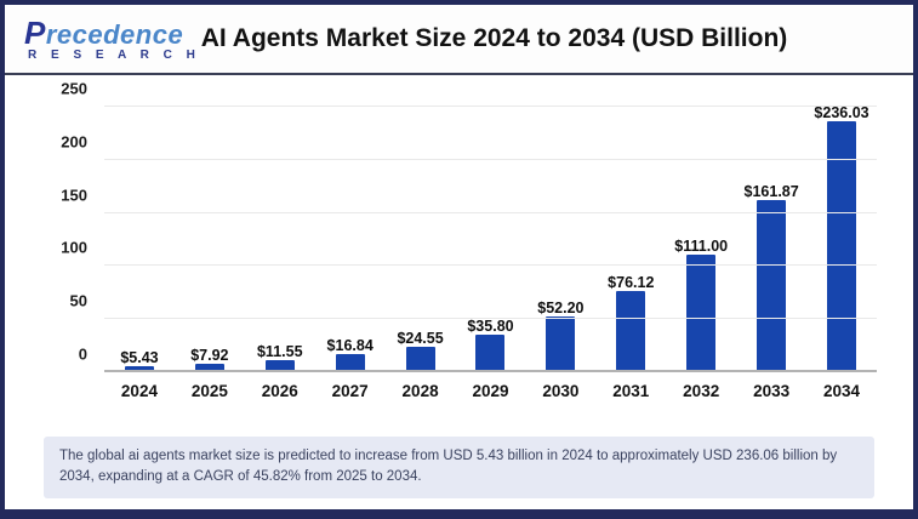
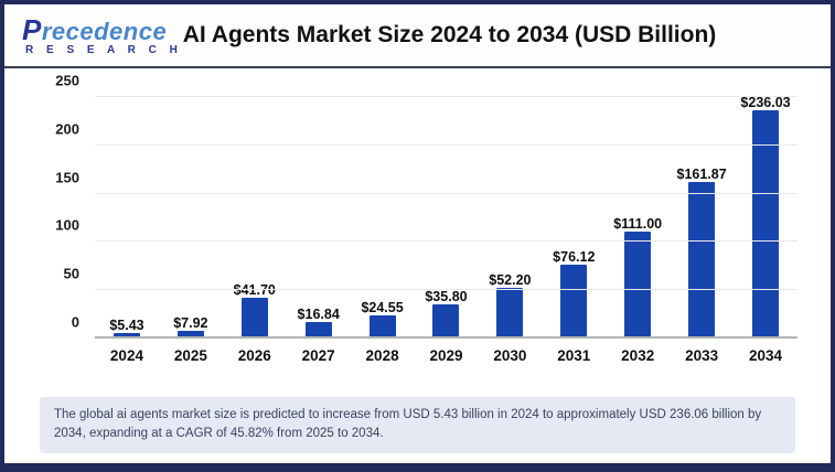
2026: $11.55 -> $41.70
